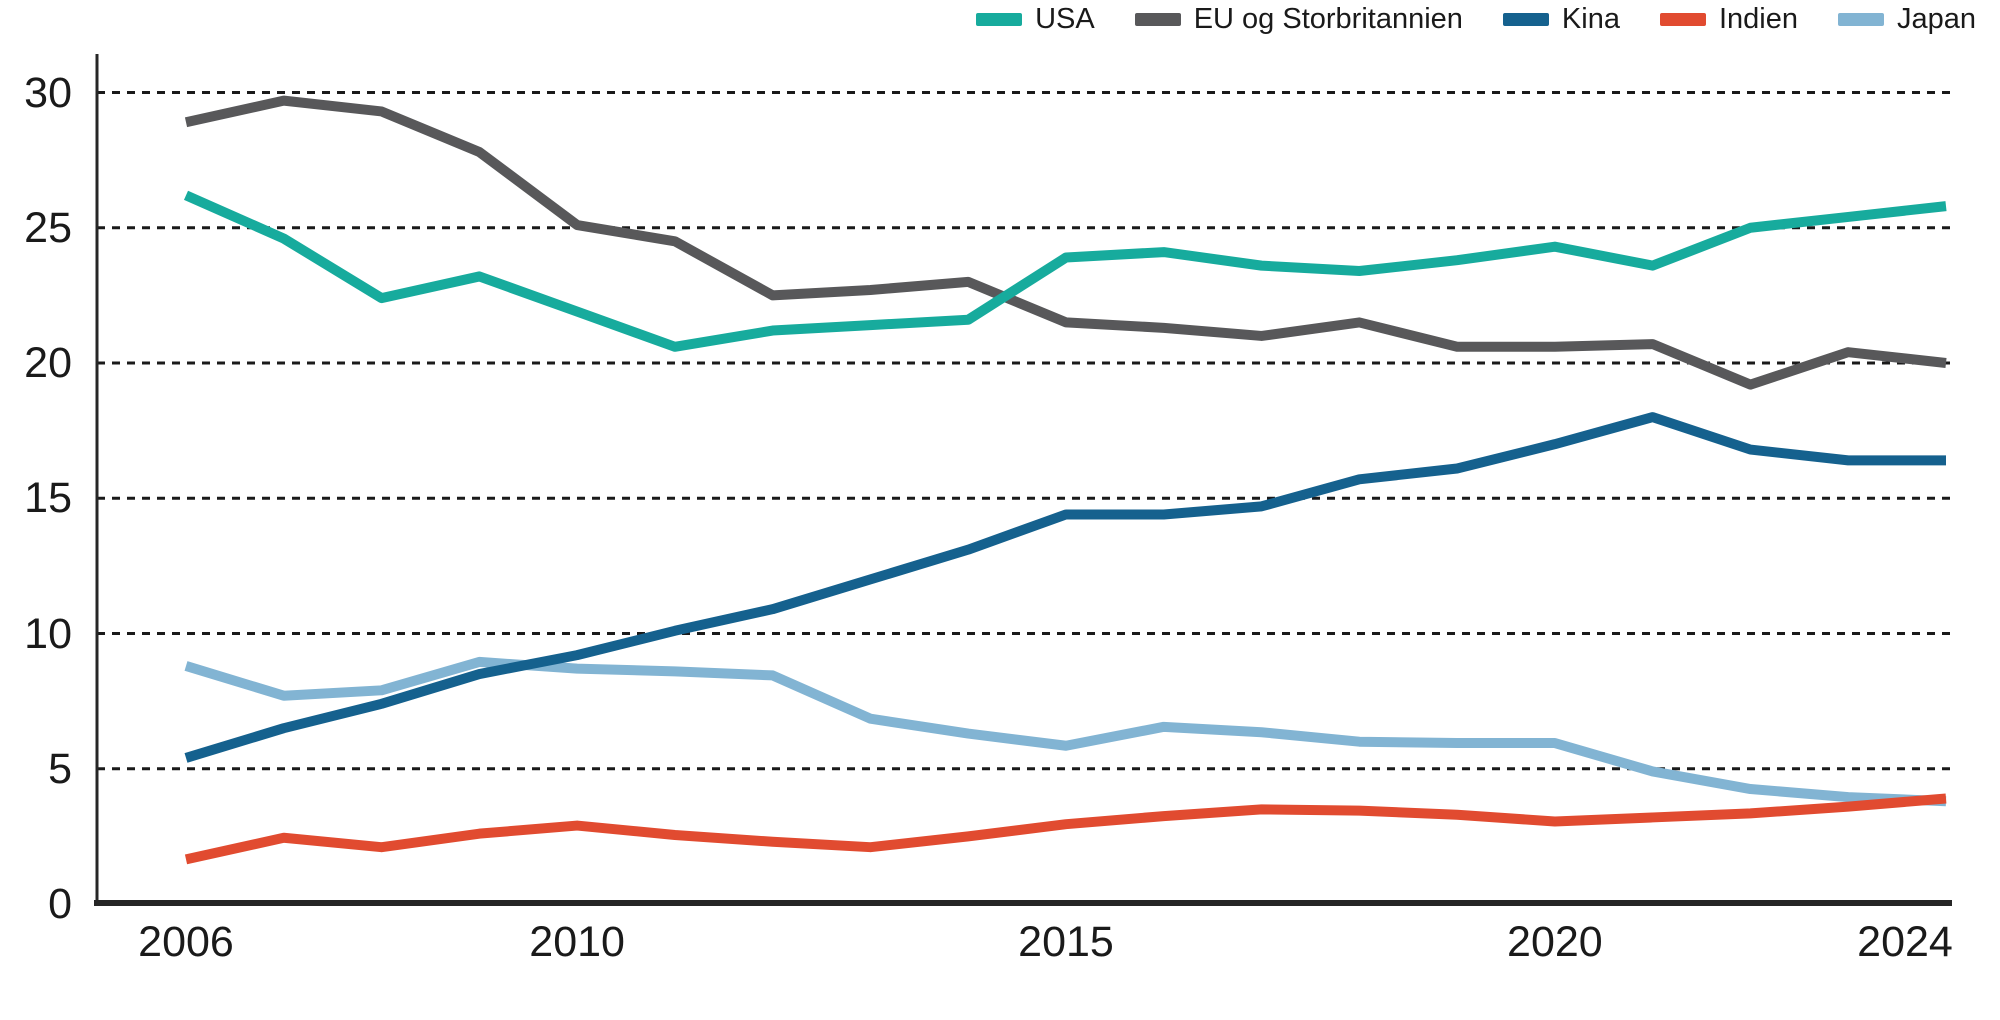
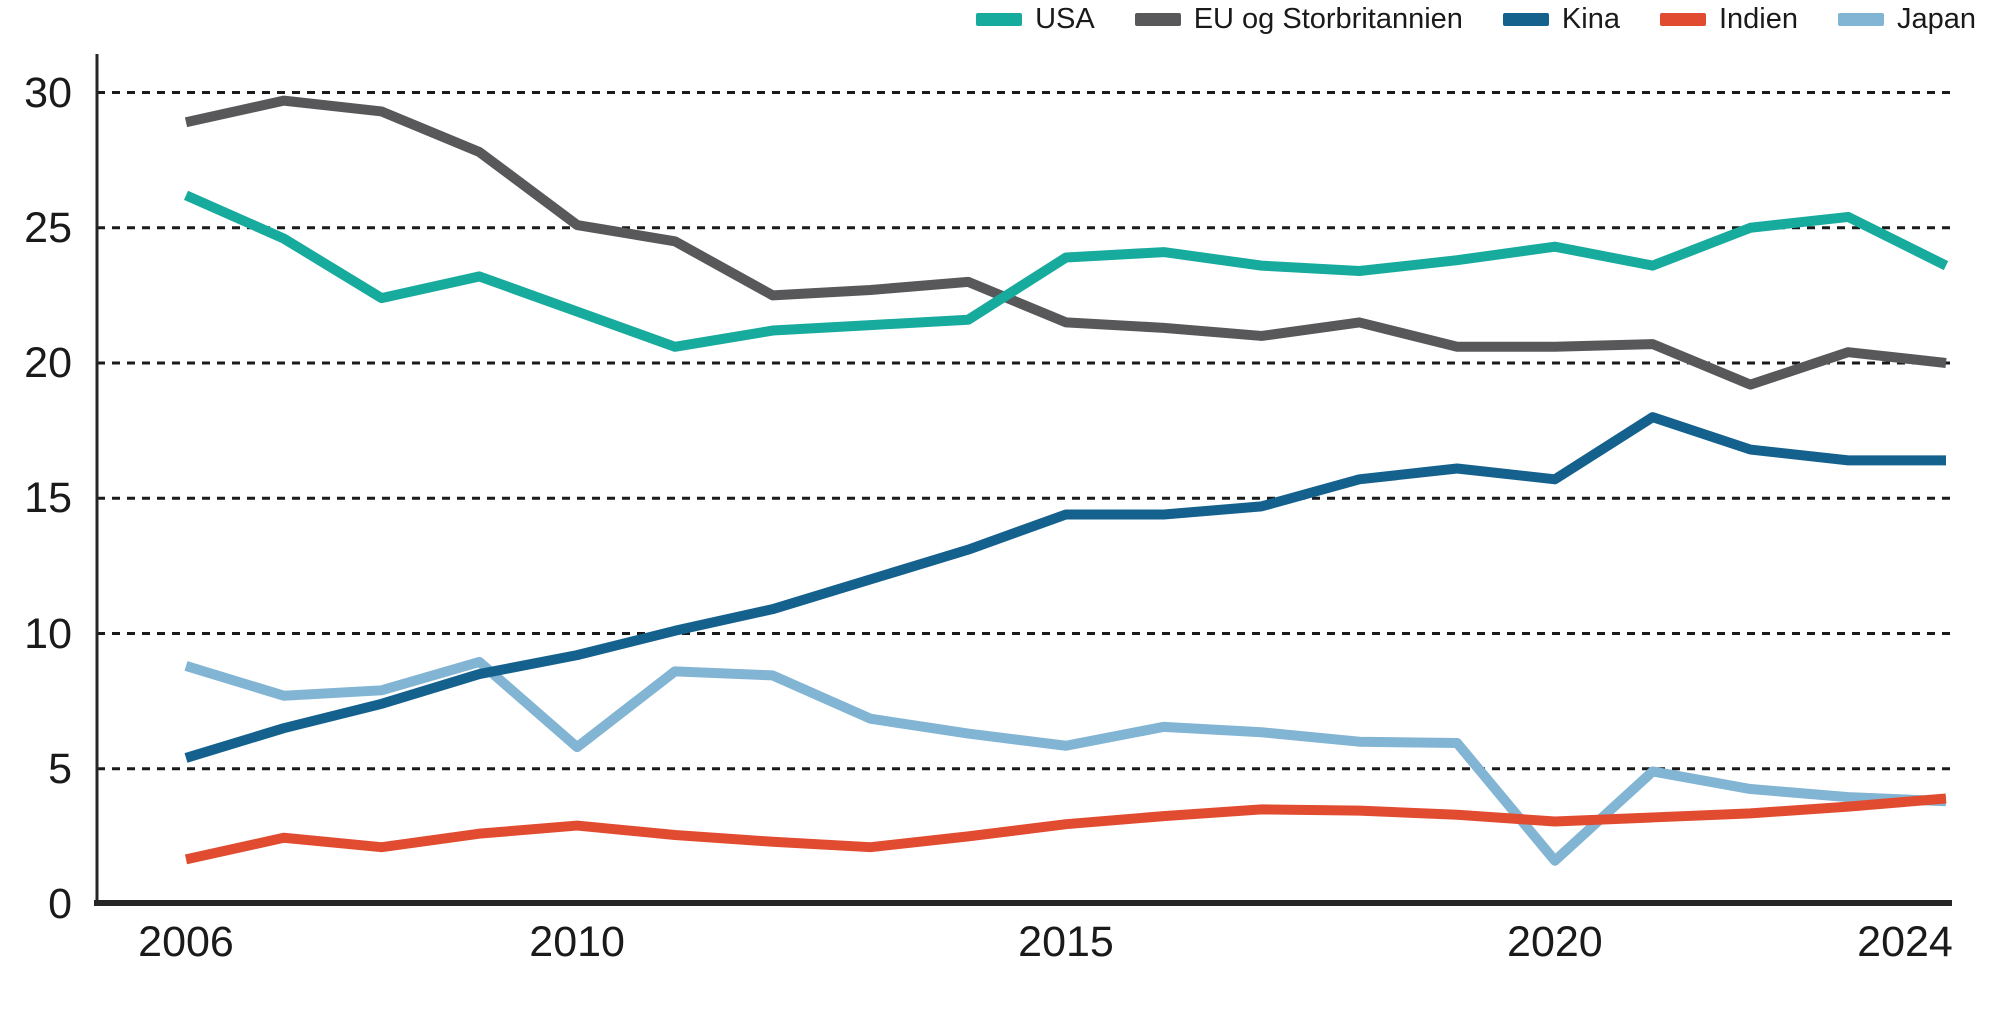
Japan/2010: 8.7 -> 5.8
Kina/2020: 17.0 -> 15.7
Japan/2020: 6.0 -> 1.6
USA/2024: 25.8 -> 23.6
